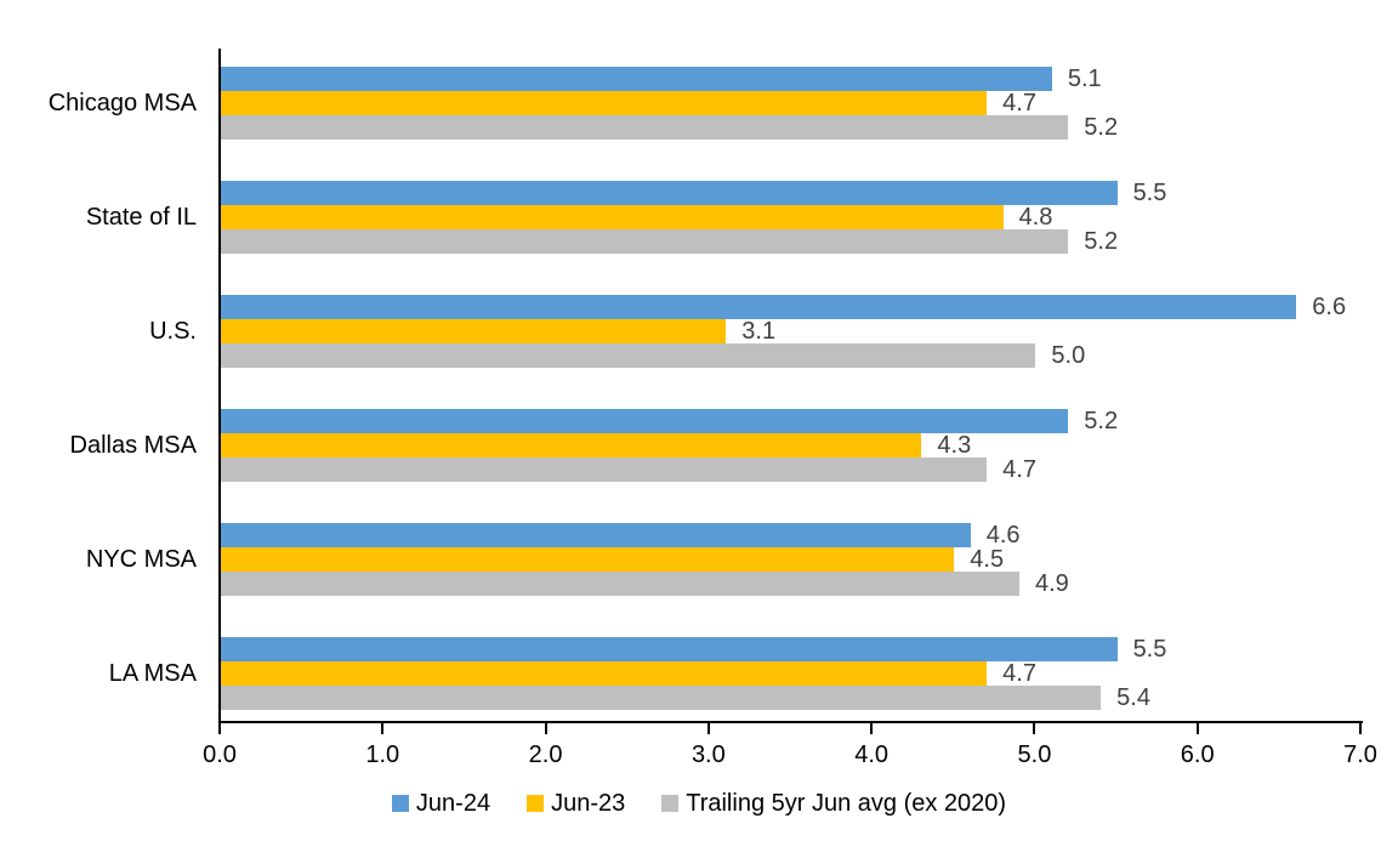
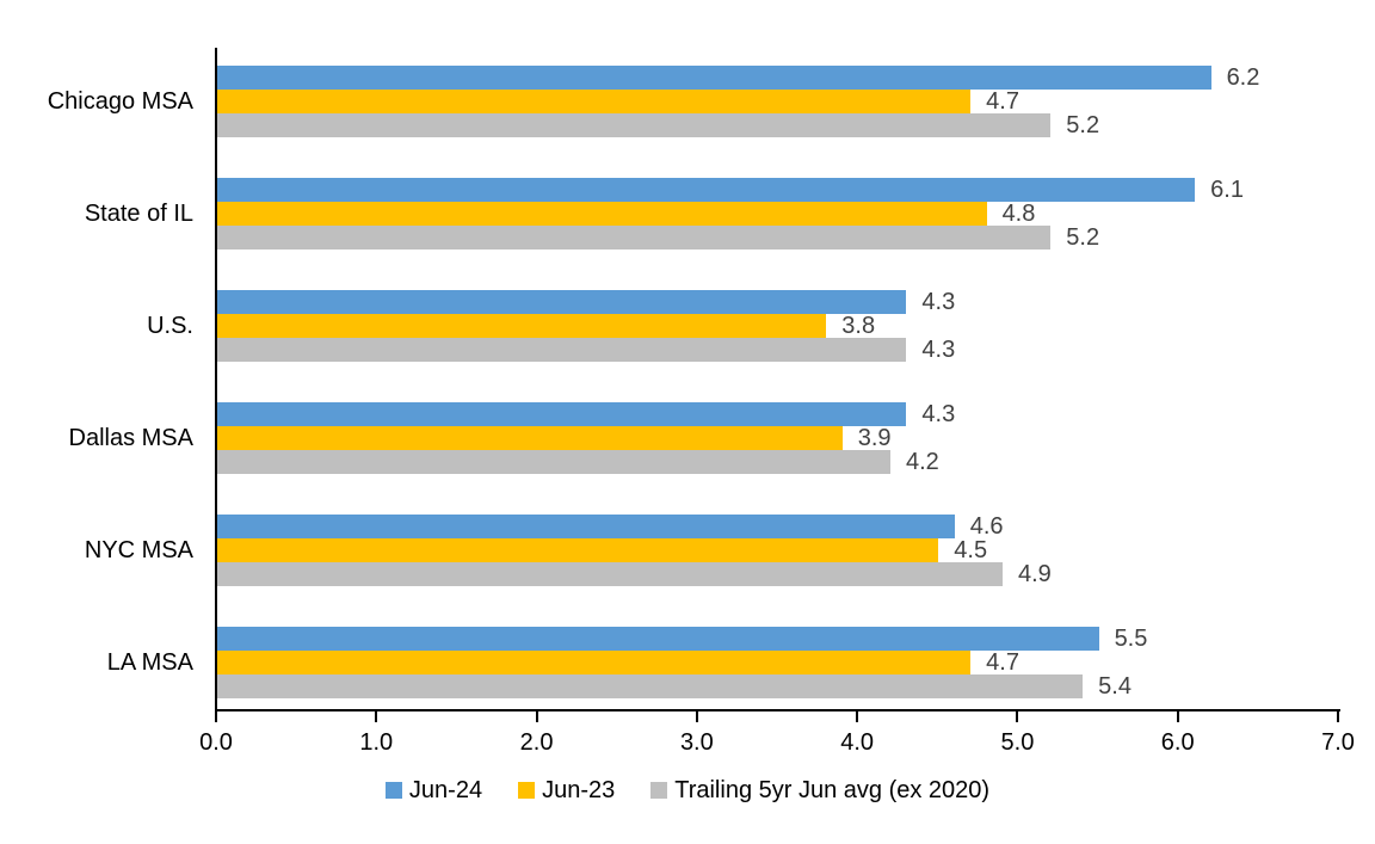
Jun-24/Chicago MSA: 5.1 -> 6.2
Jun-24/State of IL: 5.5 -> 6.1
Jun-24/U.S.: 6.6 -> 4.3
Jun-23/U.S.: 3.1 -> 3.8
Trailing 5yr Jun avg (ex 2020)/U.S.: 5.0 -> 4.3
Jun-24/Dallas MSA: 5.2 -> 4.3
Jun-23/Dallas MSA: 4.3 -> 3.9
Trailing 5yr Jun avg (ex 2020)/Dallas MSA: 4.7 -> 4.2
